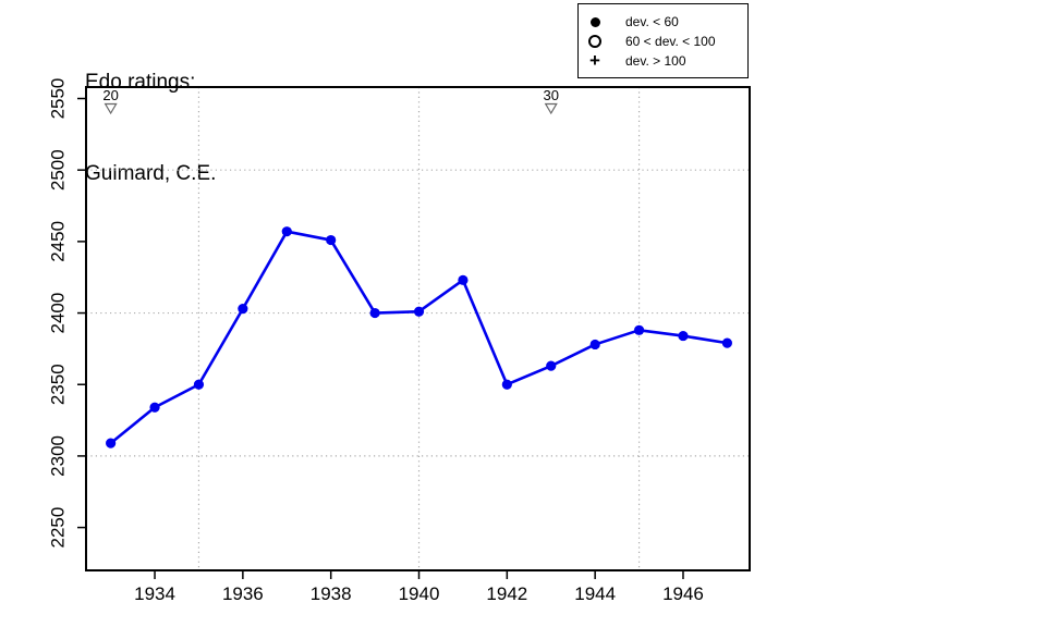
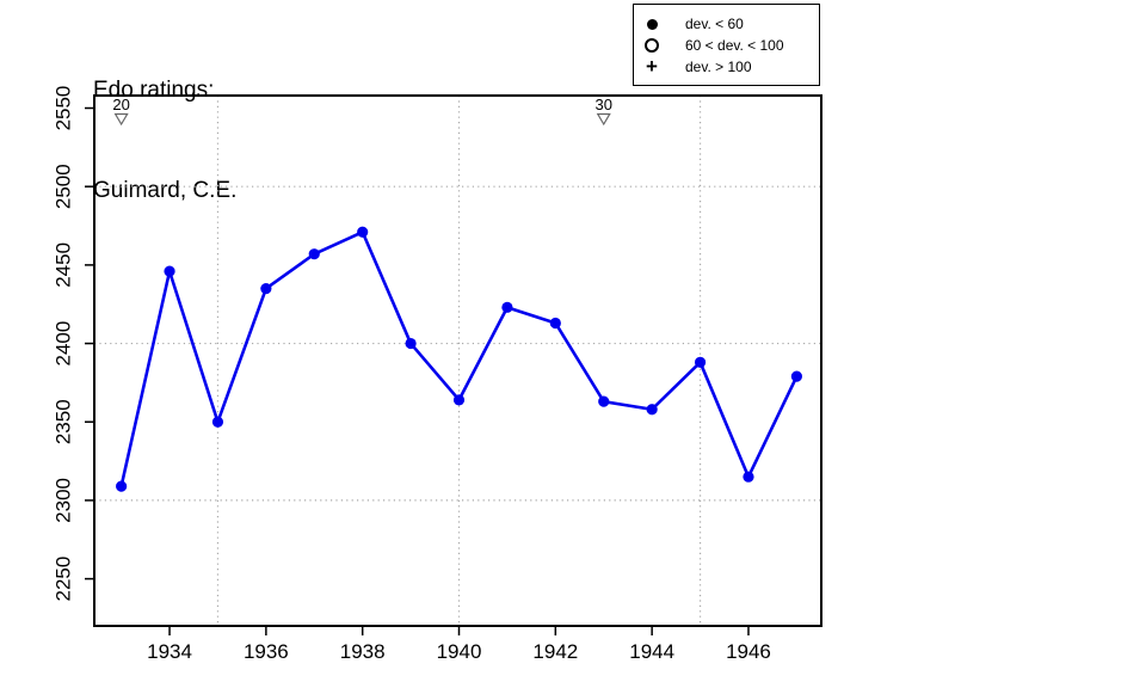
1934: 2334 -> 2446
1936: 2403 -> 2435
1938: 2451 -> 2471
1940: 2401 -> 2364
1942: 2350 -> 2413
1944: 2378 -> 2358
1946: 2384 -> 2315
